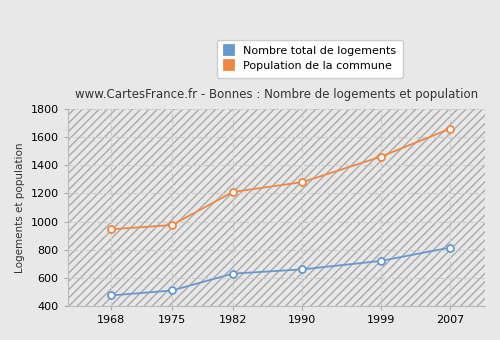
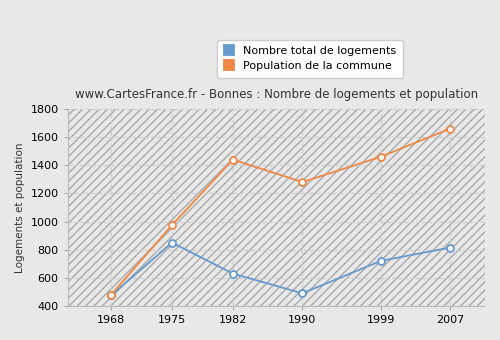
Population de la commune/1968: 940 -> 480
Nombre total de logements/1975: 510 -> 850
Population de la commune/1982: 1210 -> 1440
Nombre total de logements/1990: 660 -> 490
